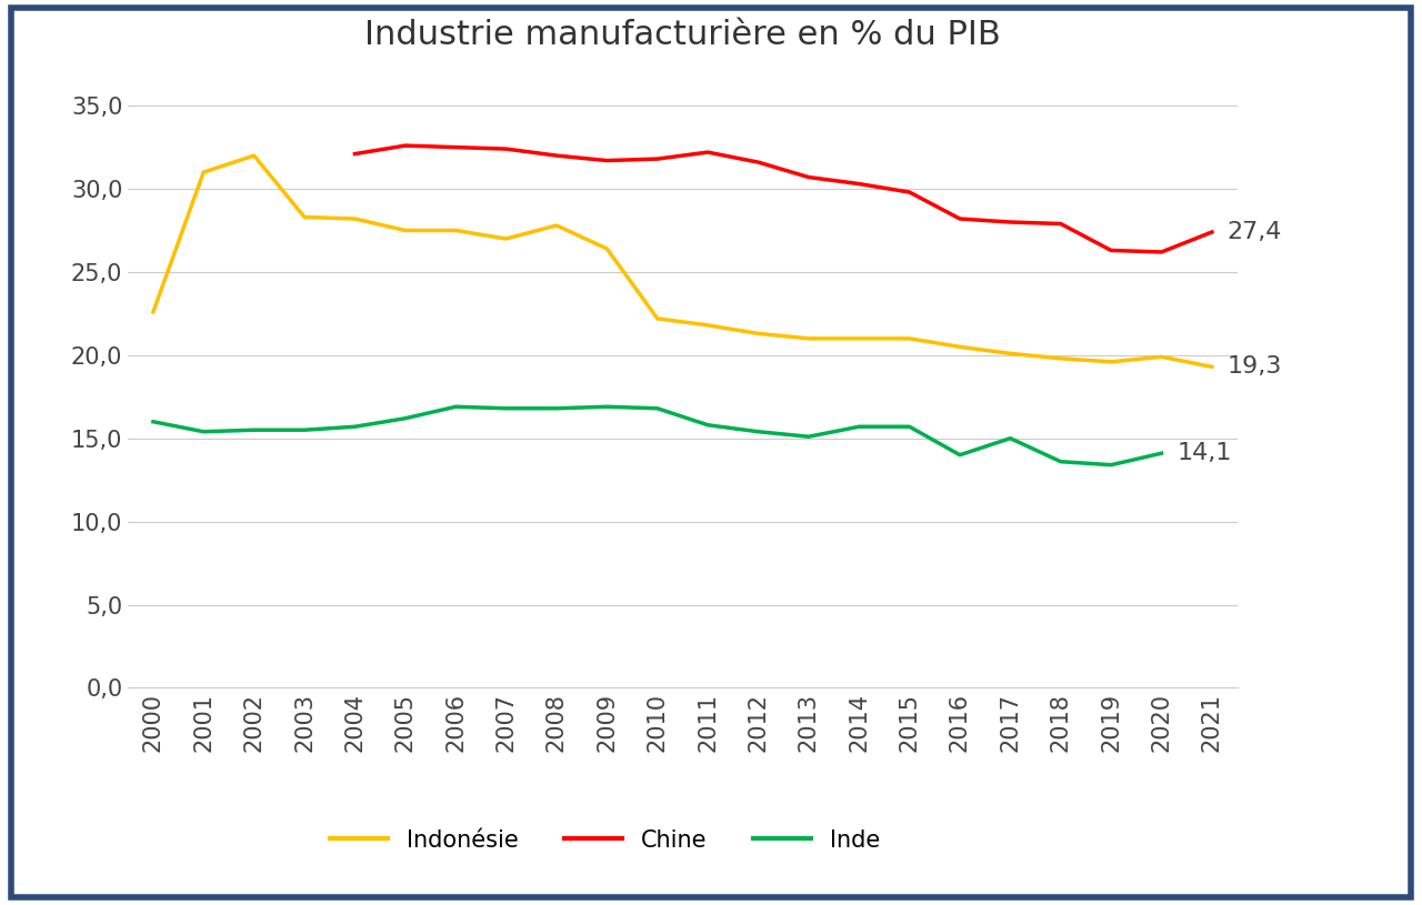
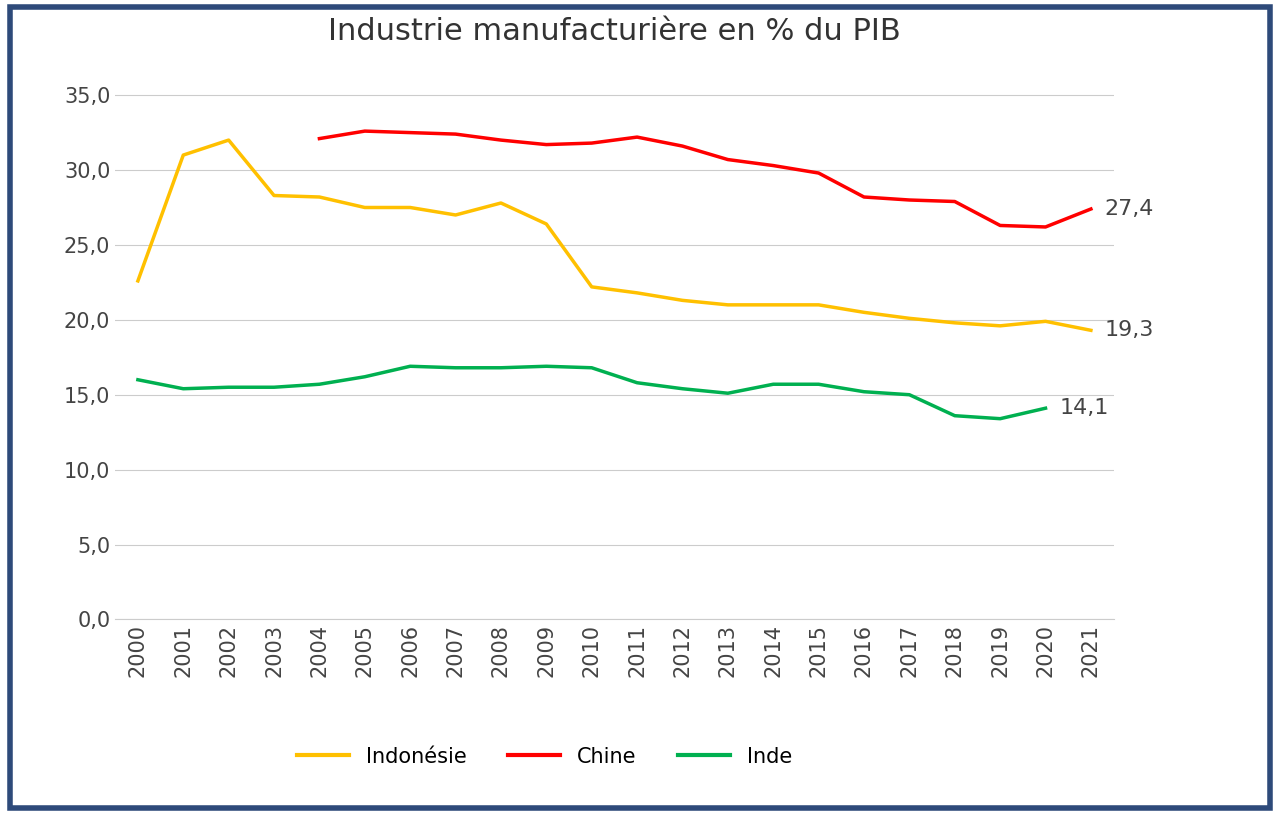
Inde/2016: 14,0 -> 15,2
